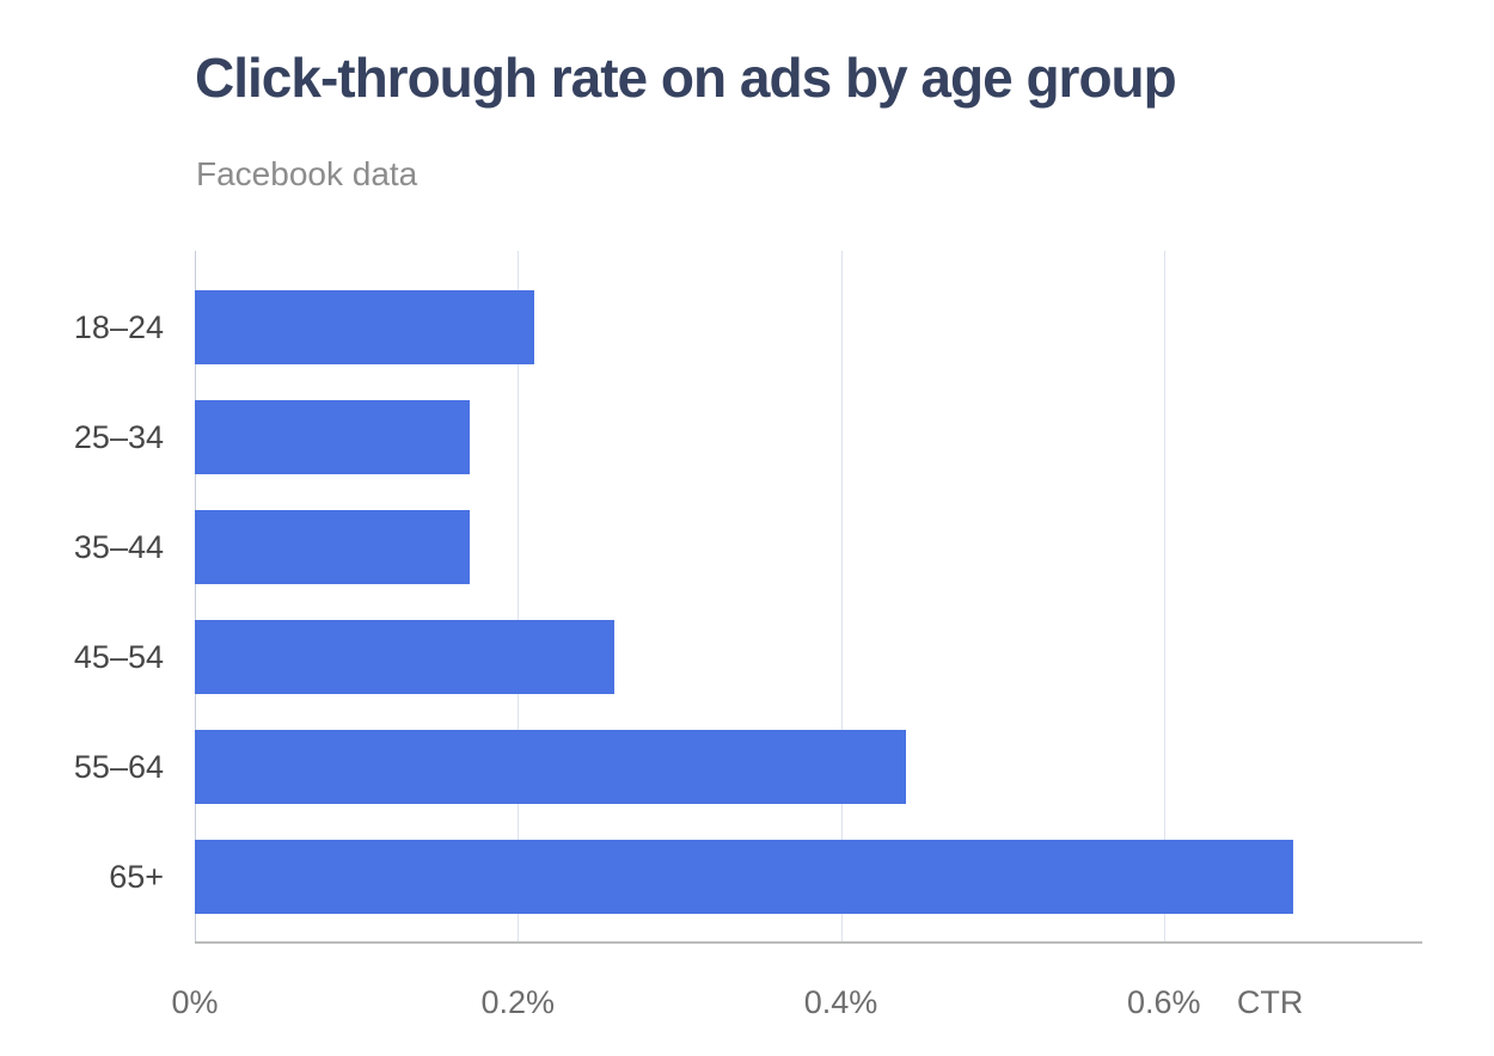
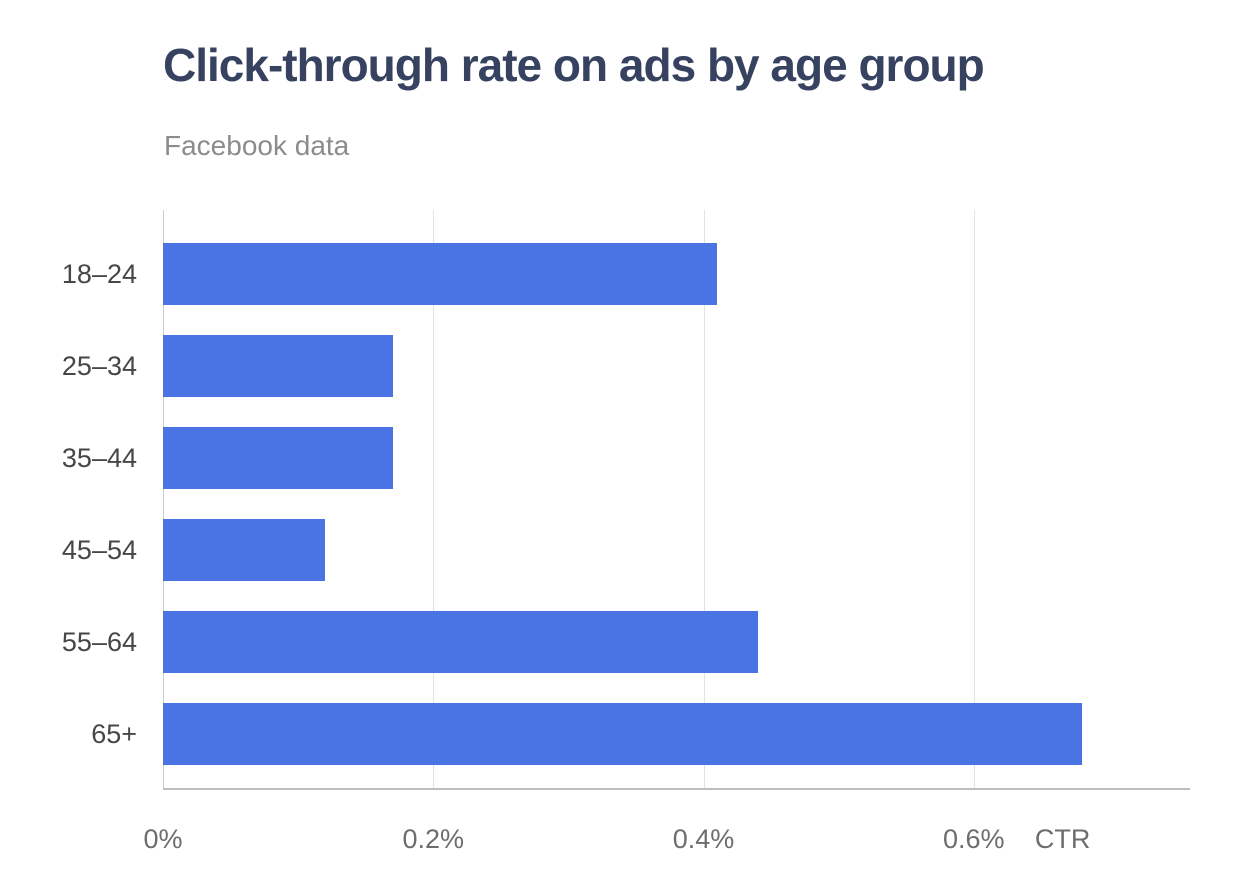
18–24: 0.21% -> 0.41%
45–54: 0.26% -> 0.12%
